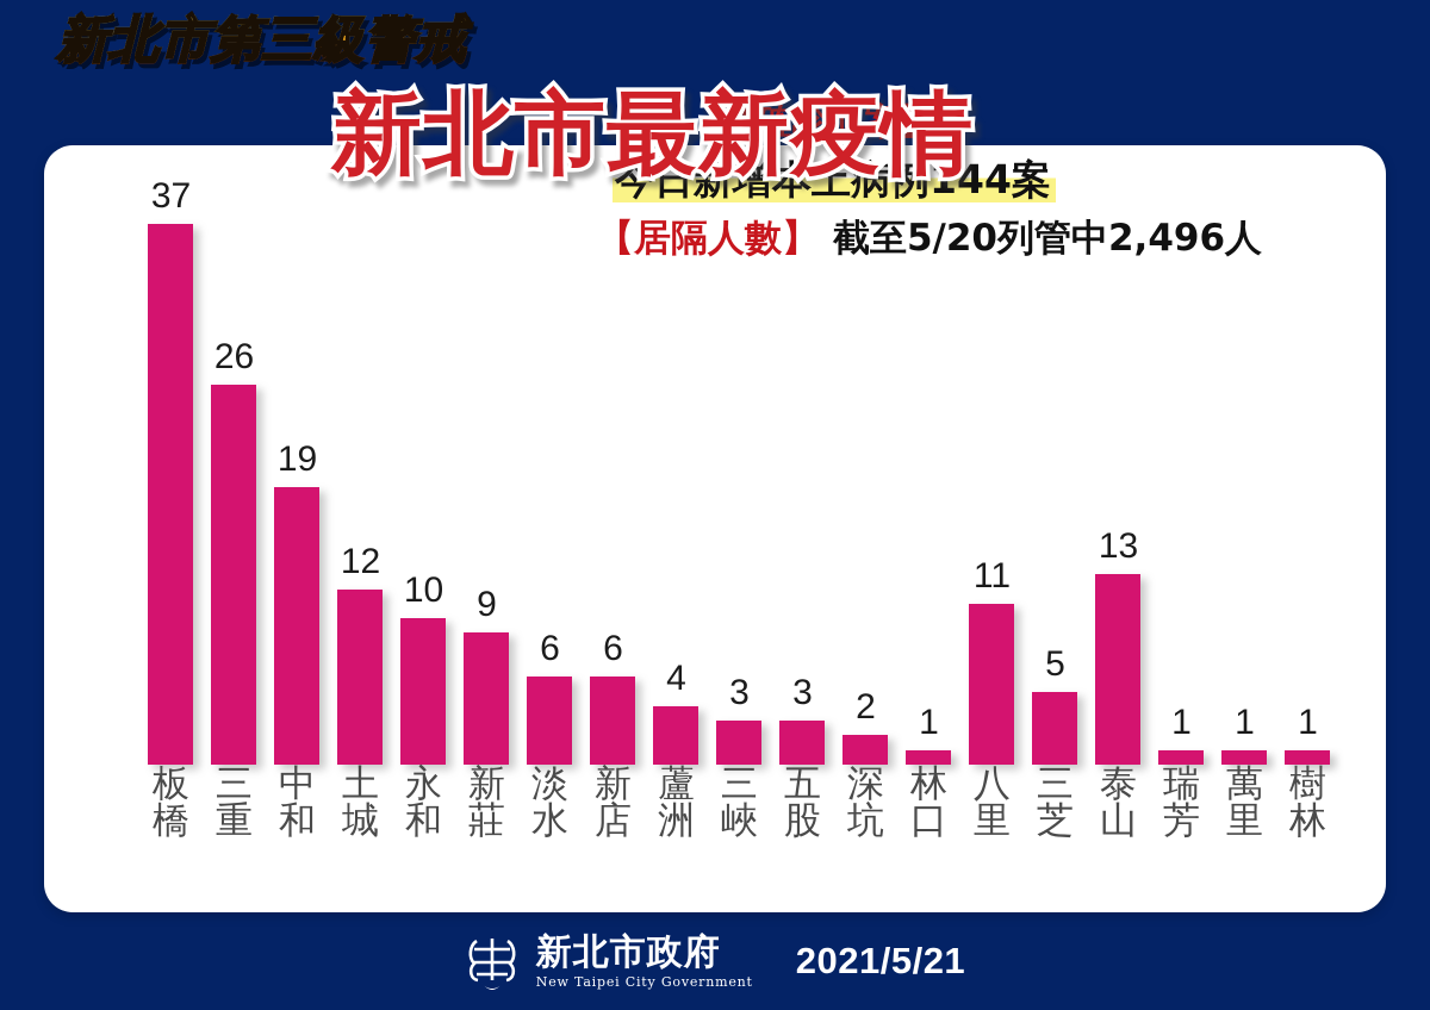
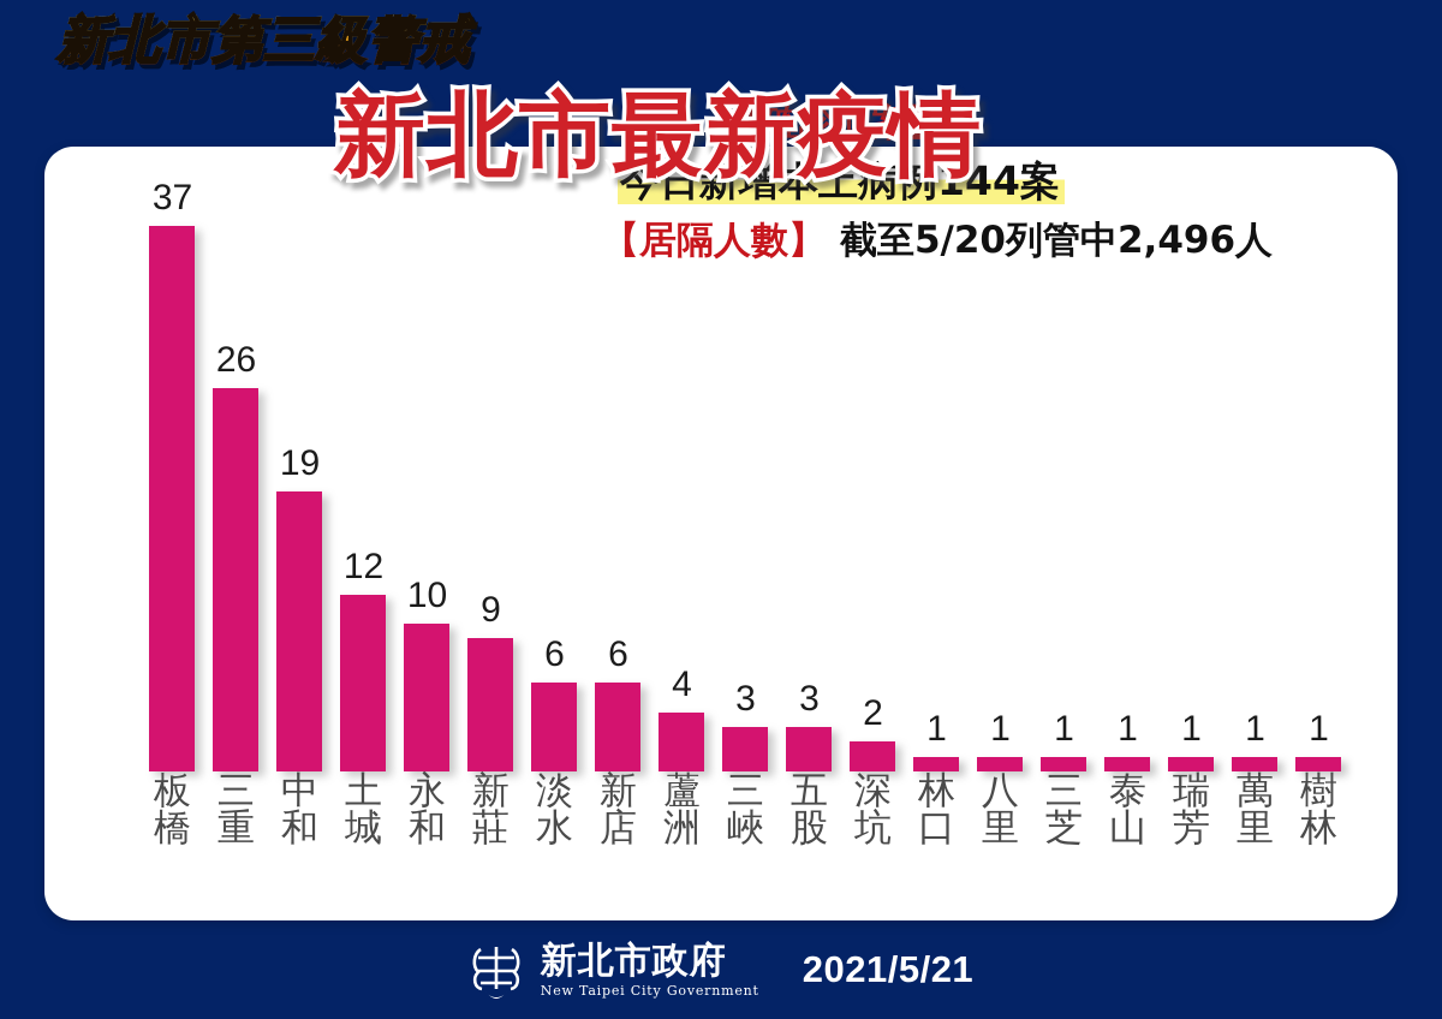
八里: 11 -> 1
三芝: 5 -> 1
泰山: 13 -> 1
